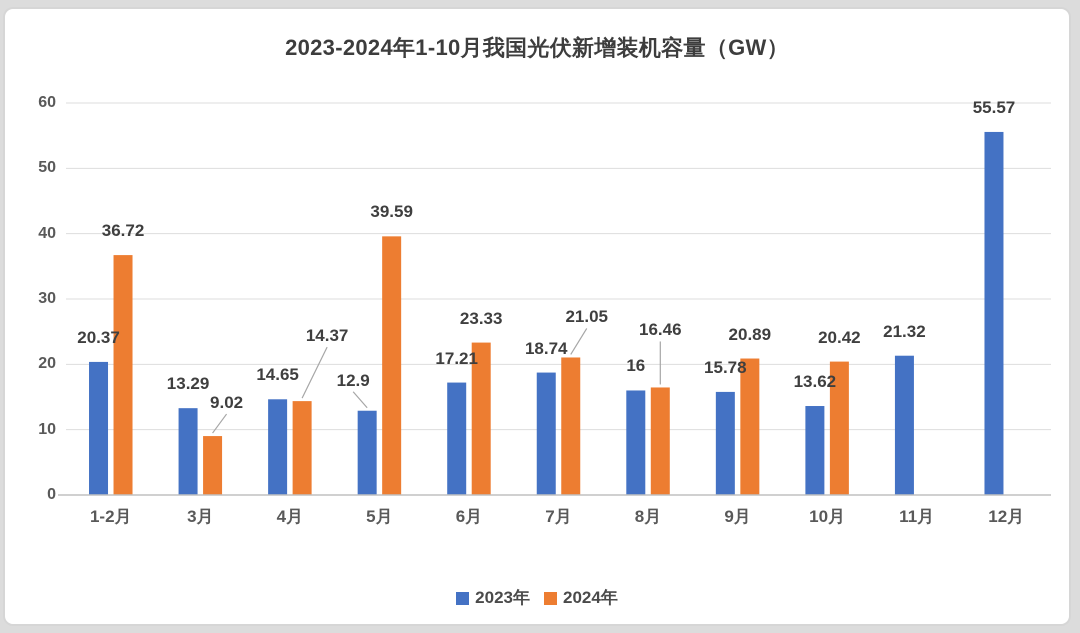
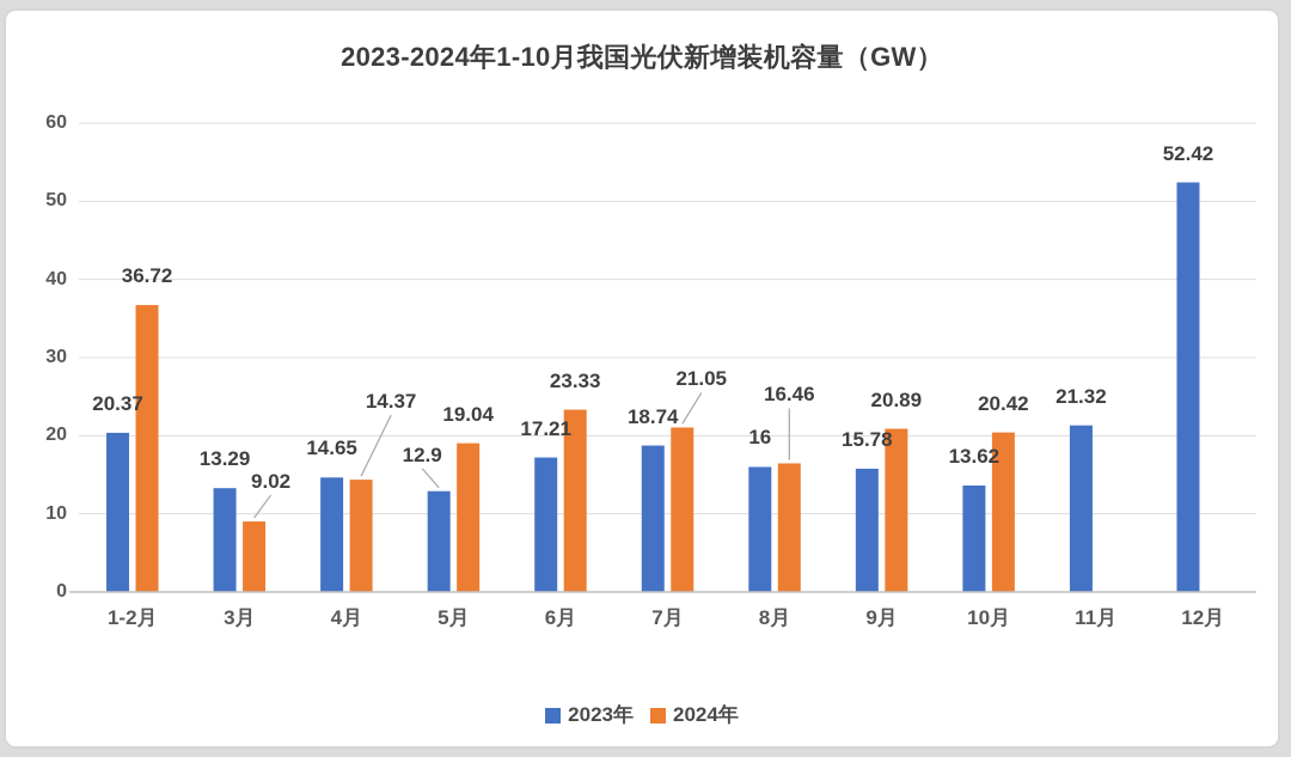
2024年/5月: 39.59 -> 19.04
2023年/12月: 55.57 -> 52.42
